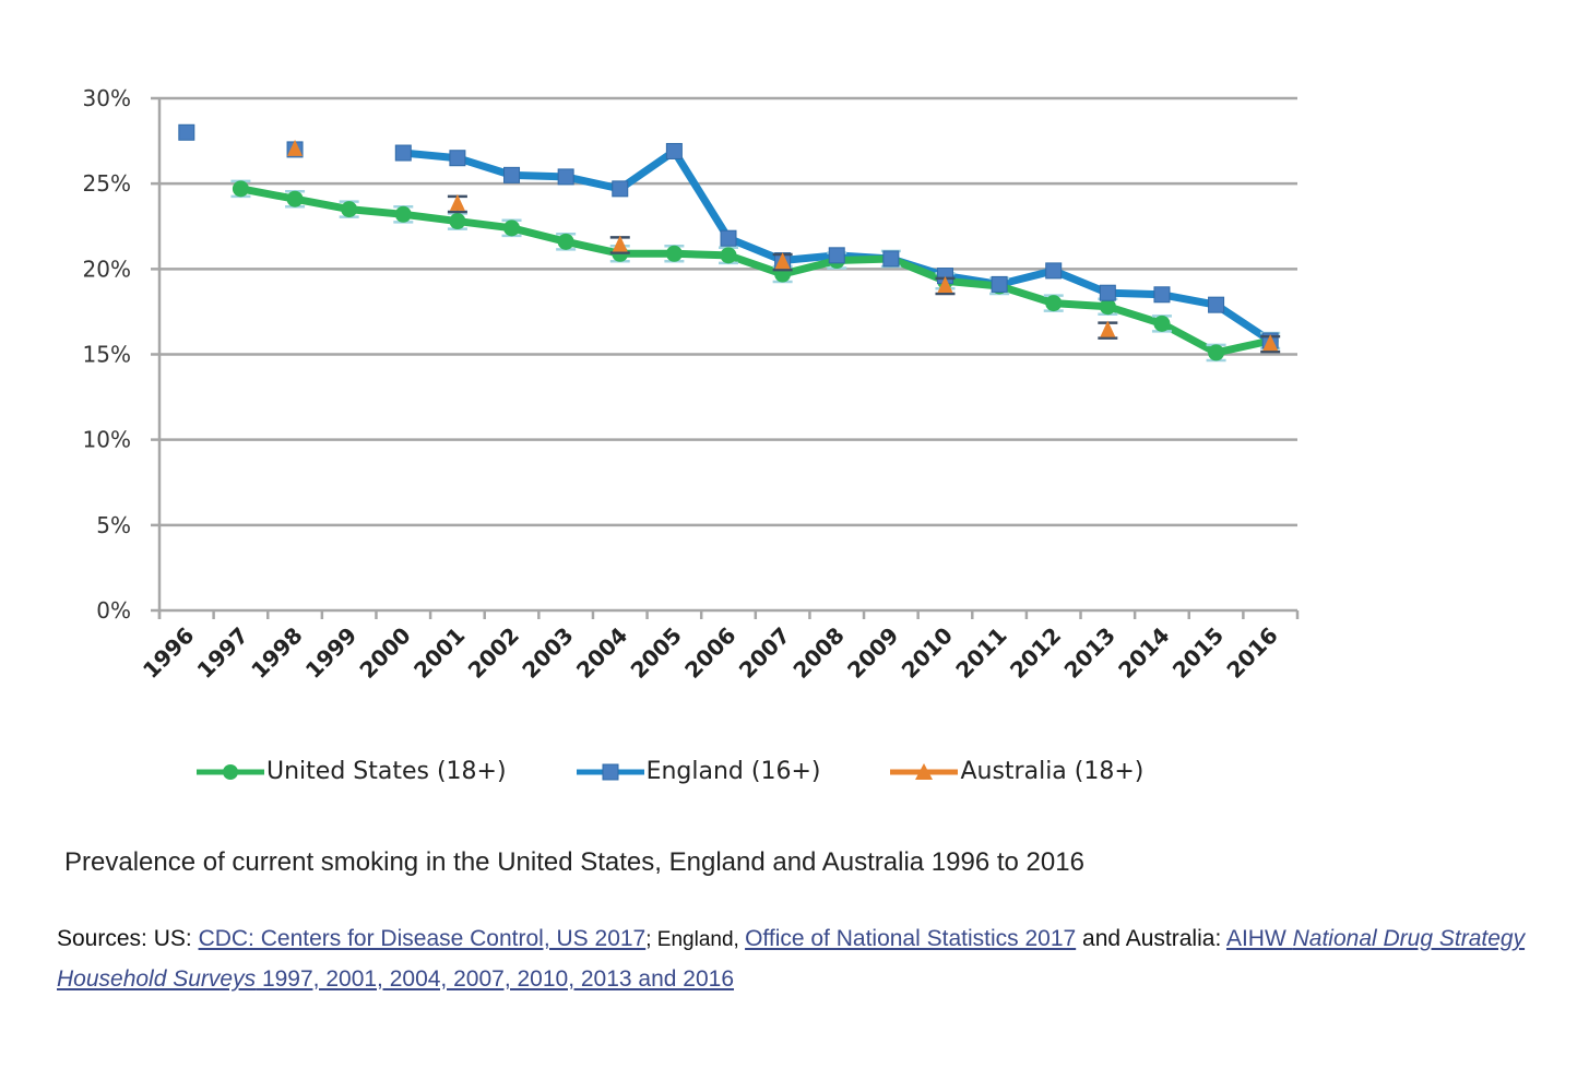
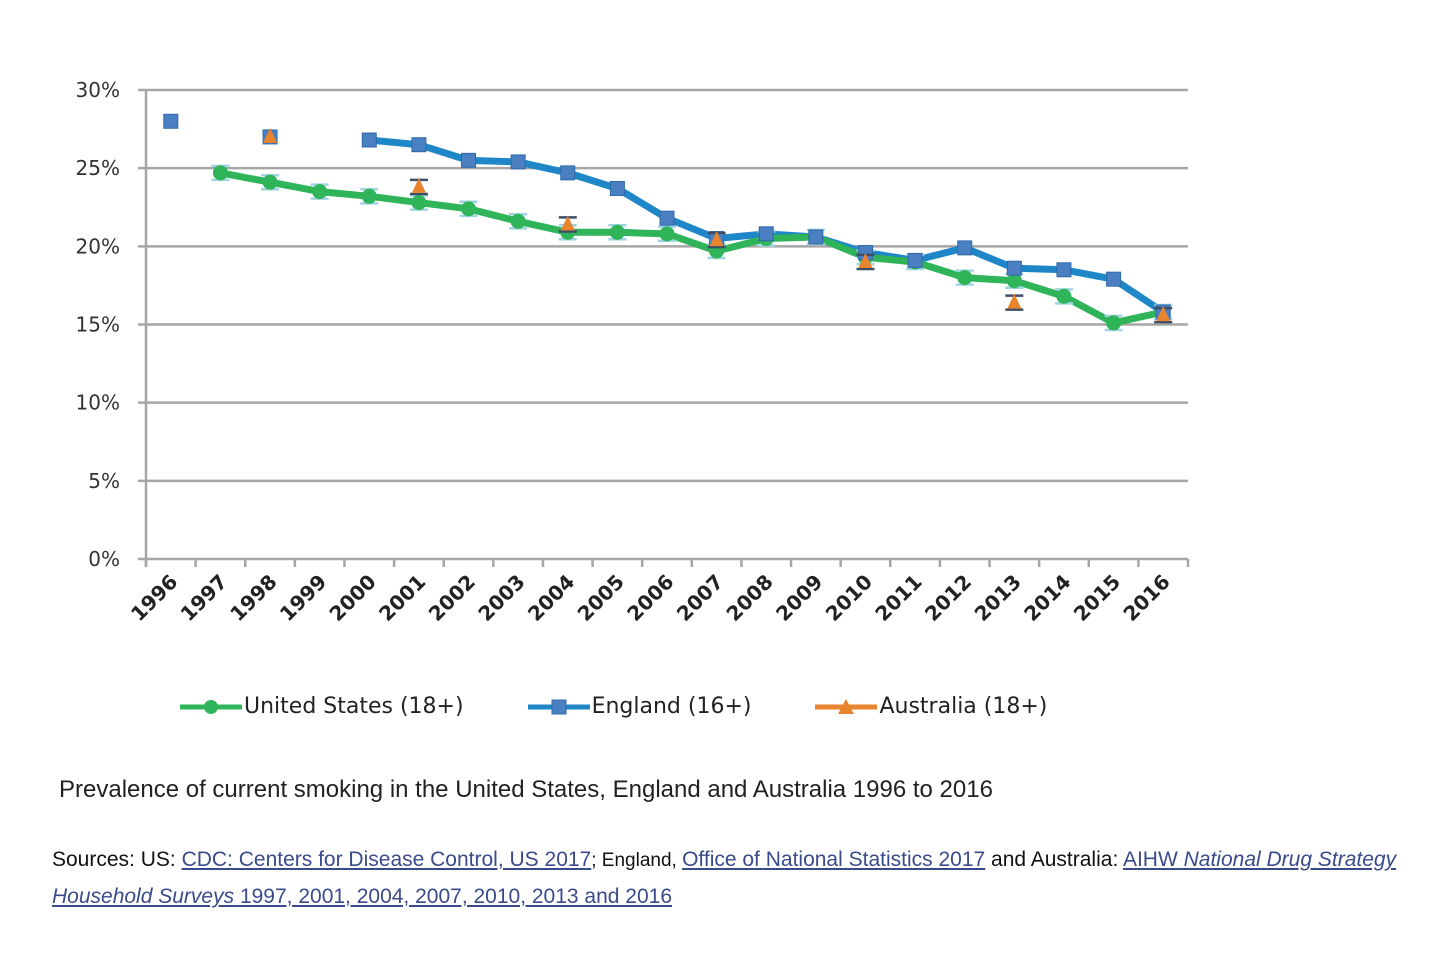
England (16+)/2005: 26.9% -> 23.7%
